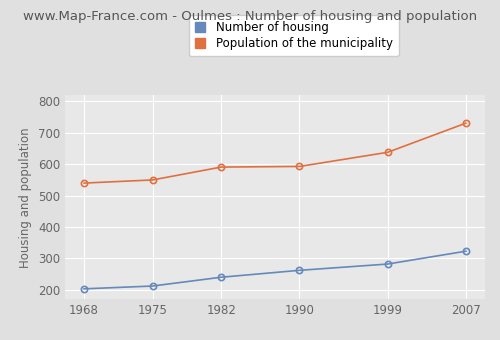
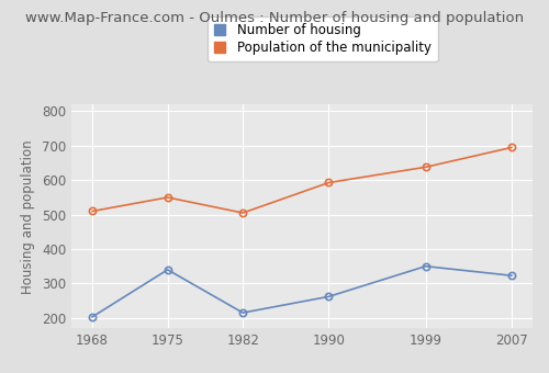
Population of the municipality/1968: 540 -> 510
Number of housing/1975: 212 -> 340
Number of housing/1982: 240 -> 215
Population of the municipality/1982: 591 -> 505
Number of housing/1999: 282 -> 350
Population of the municipality/2007: 731 -> 695
